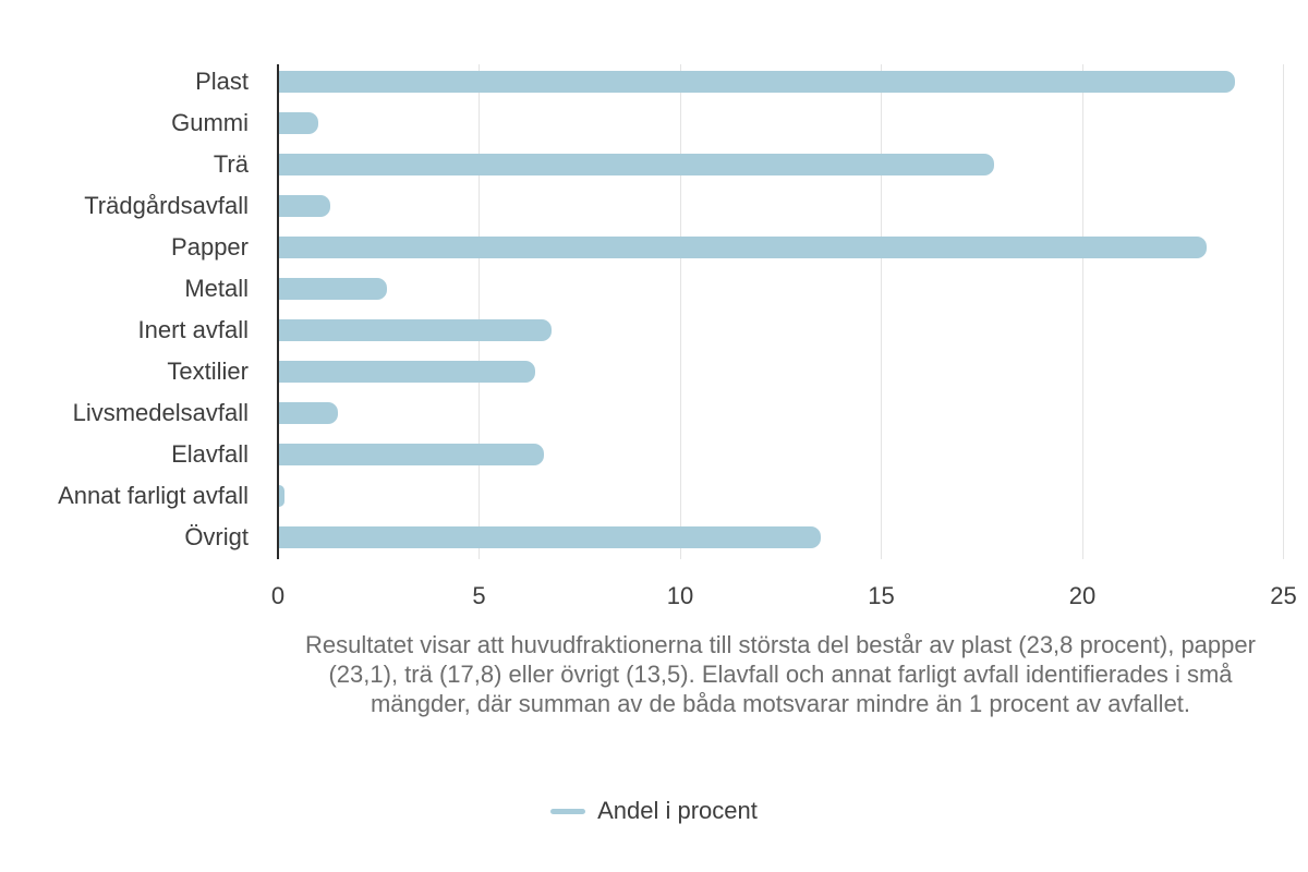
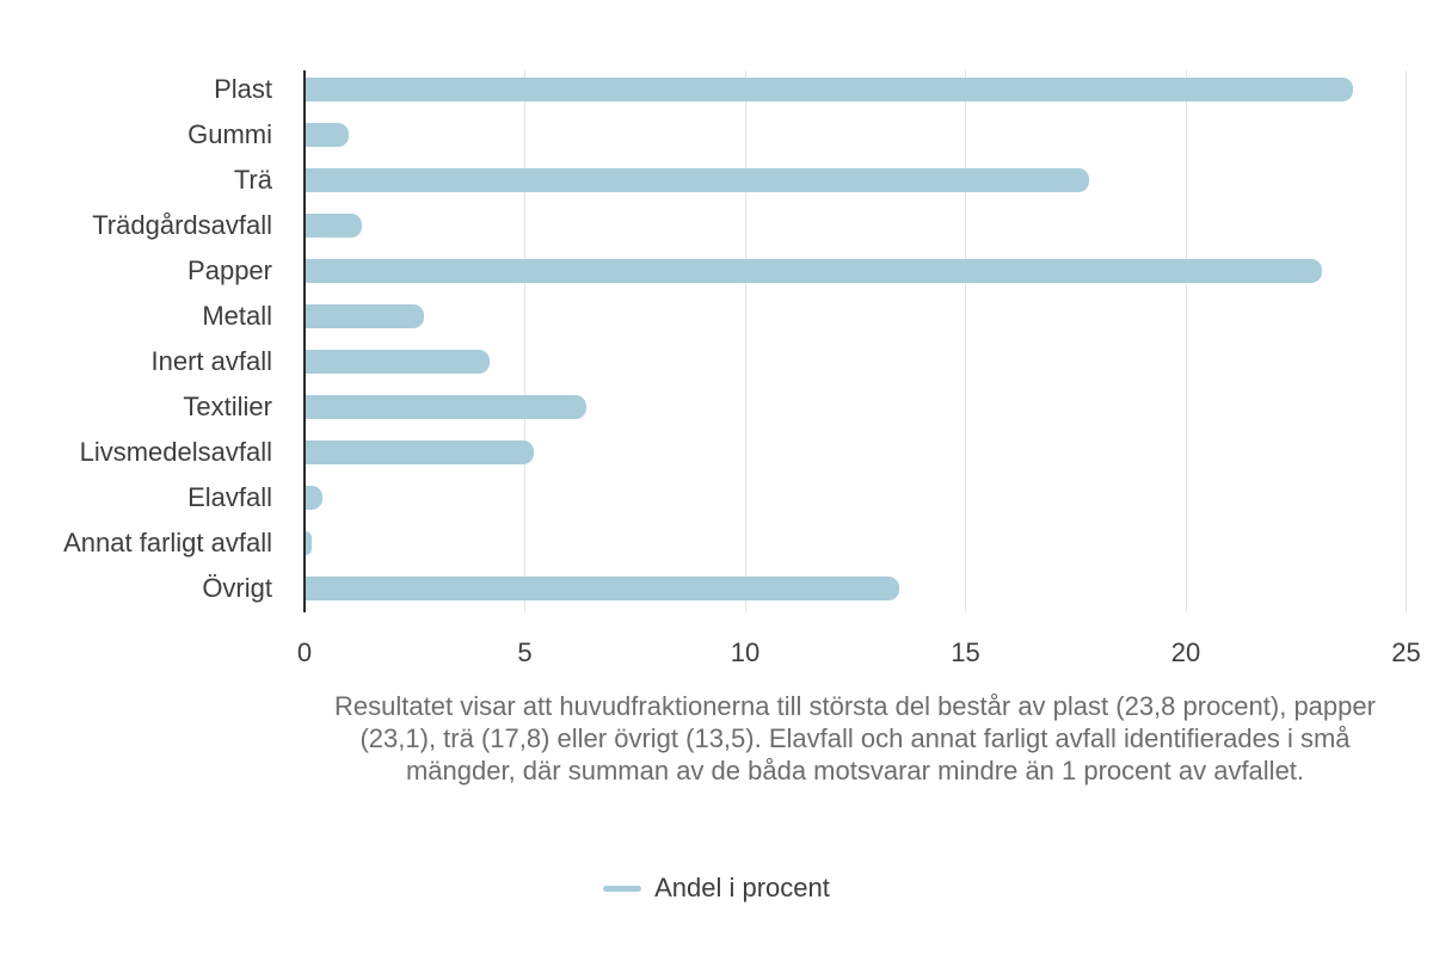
Inert avfall: 6.8 -> 4.2
Livsmedelsavfall: 1.5 -> 5.2
Elavfall: 6.6 -> 0.4
